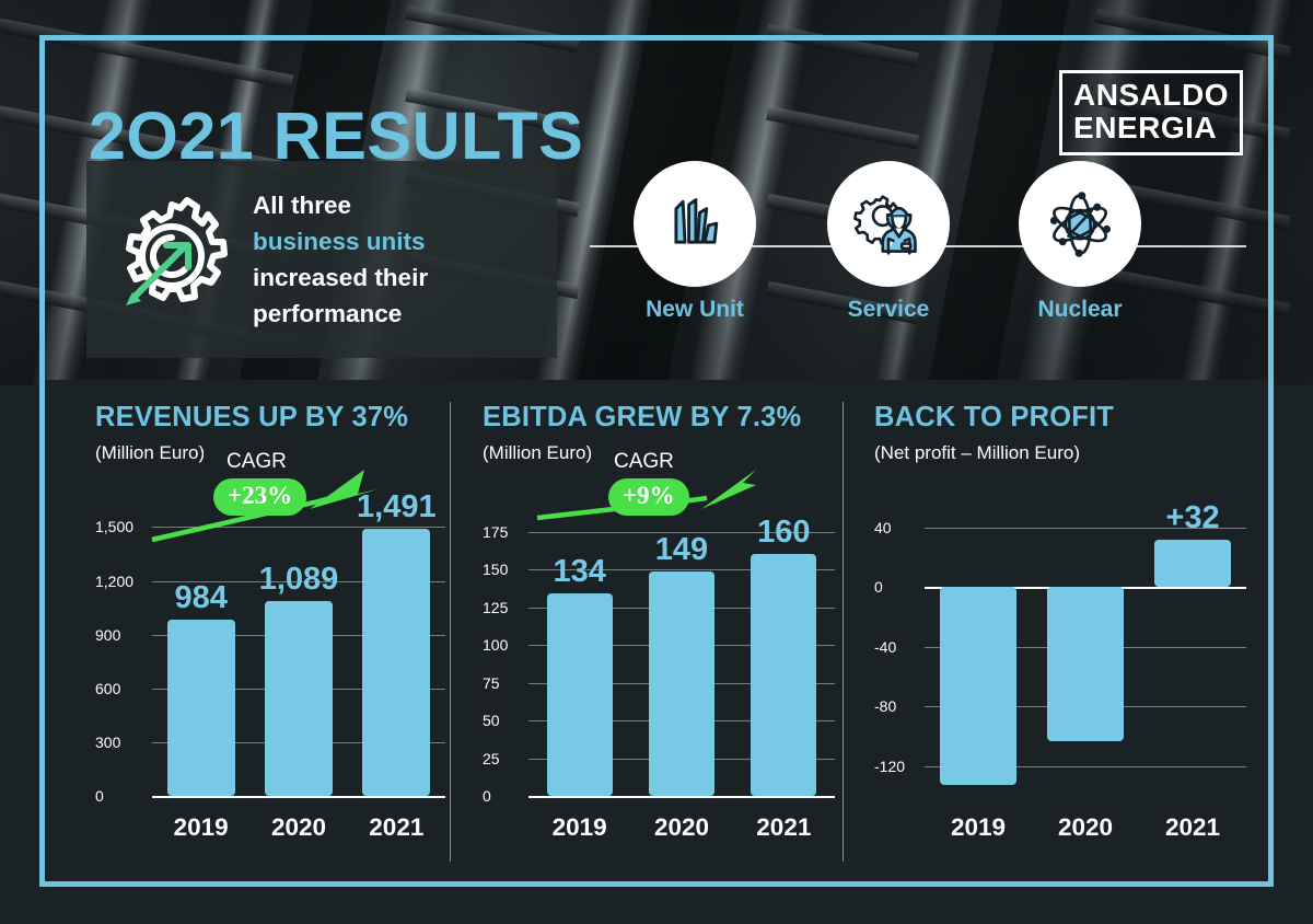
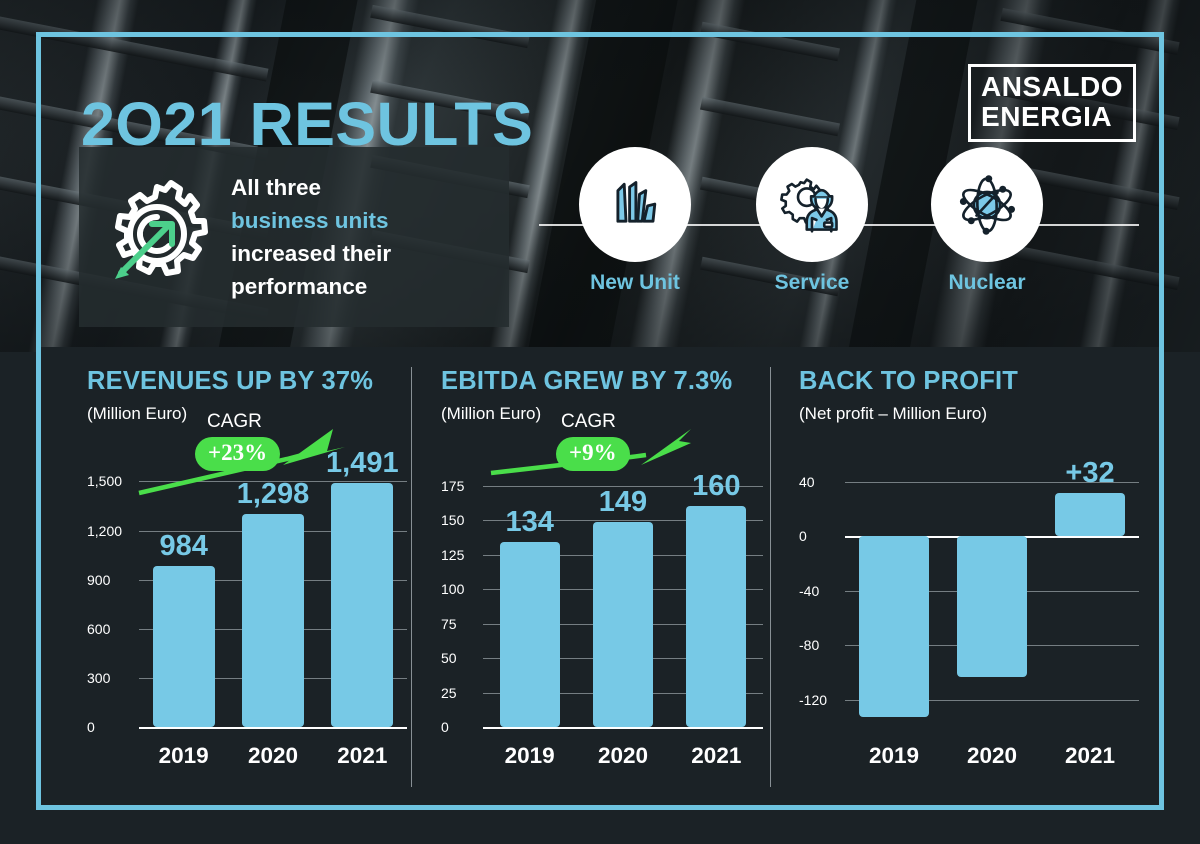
REVENUES UP BY 37%/2020: 1,089 -> 1,298
